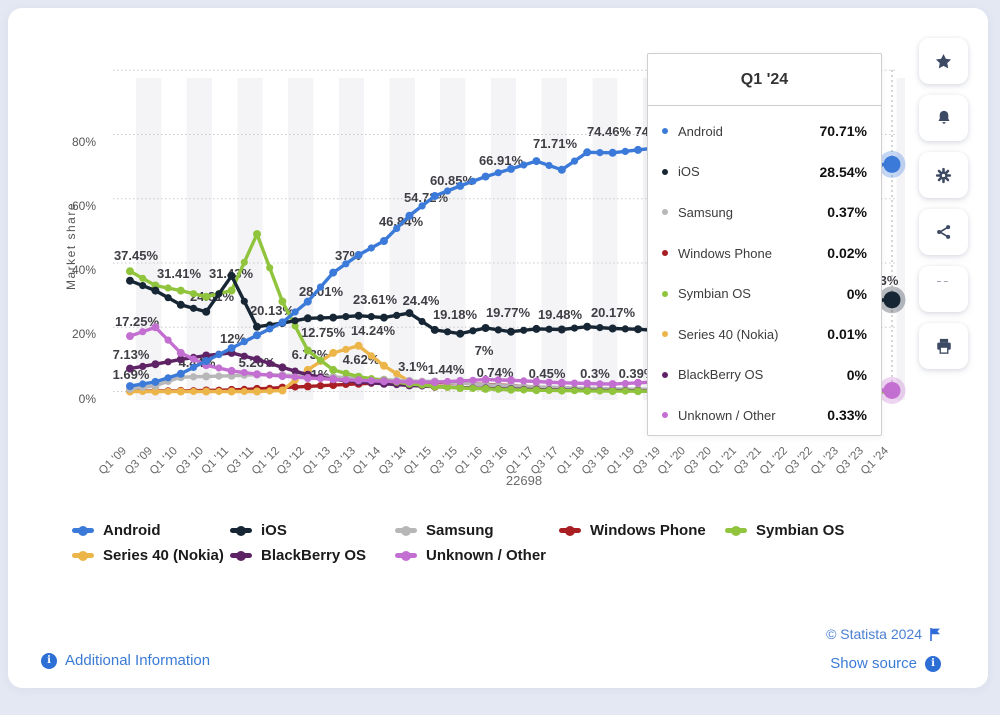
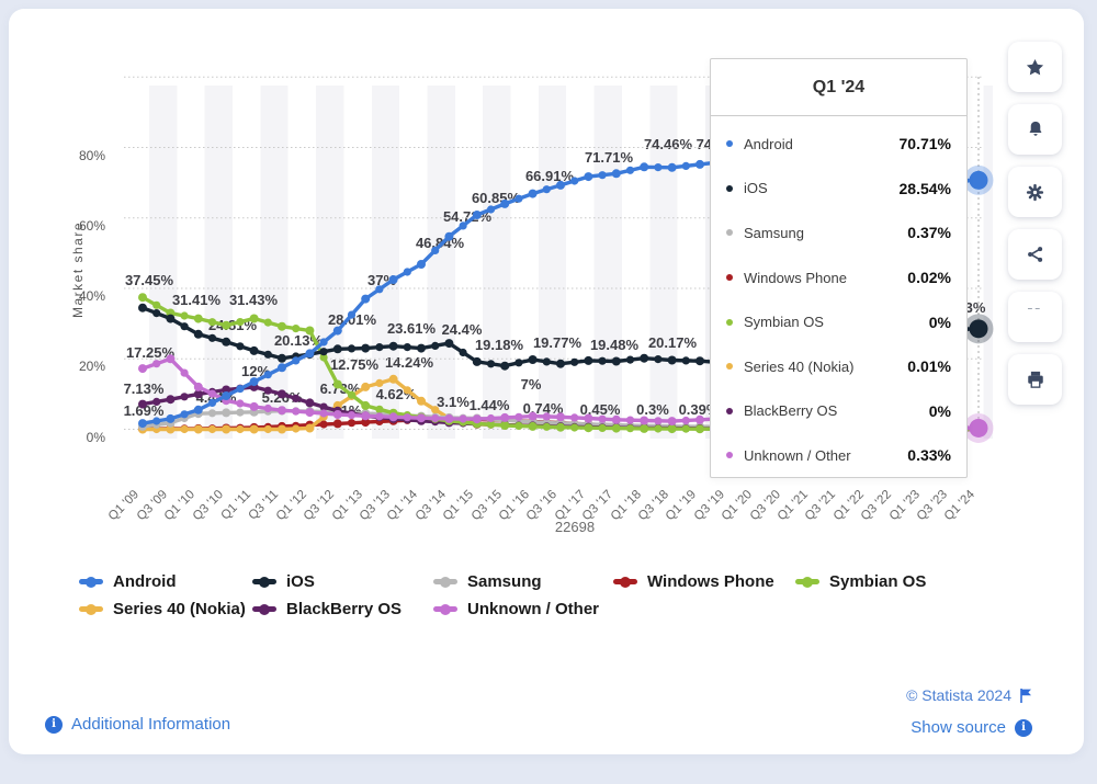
iOS/Q1 '11: 36% -> 22%
Symbian OS/Q3 '11: 49% -> 29%
Android/Q3 '17: 69% -> 73%
Android/Q1 '22: 79% -> 72%
